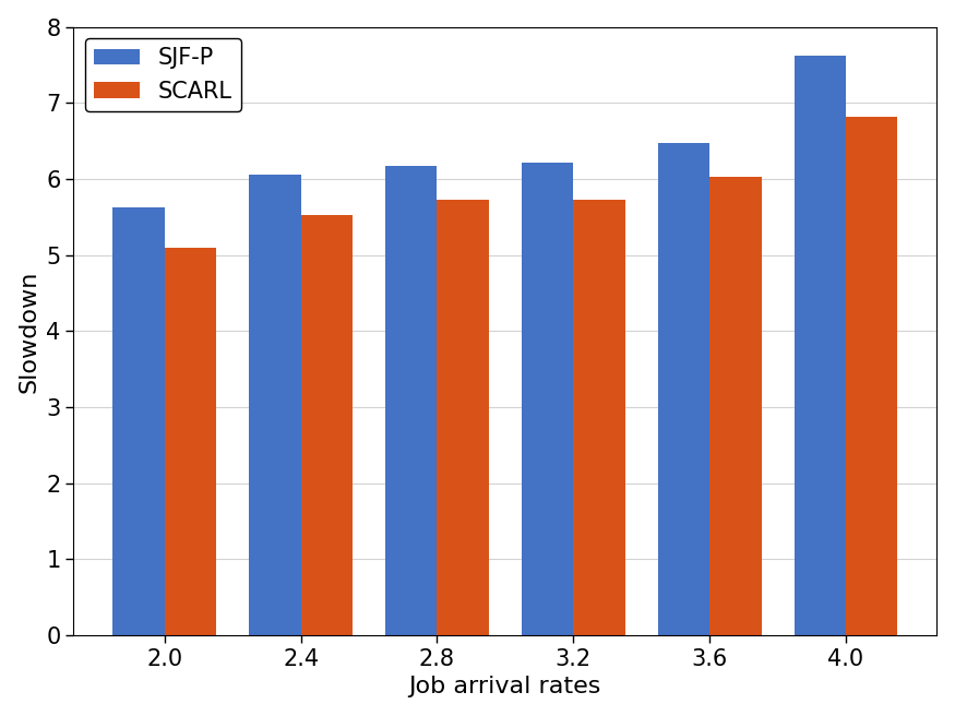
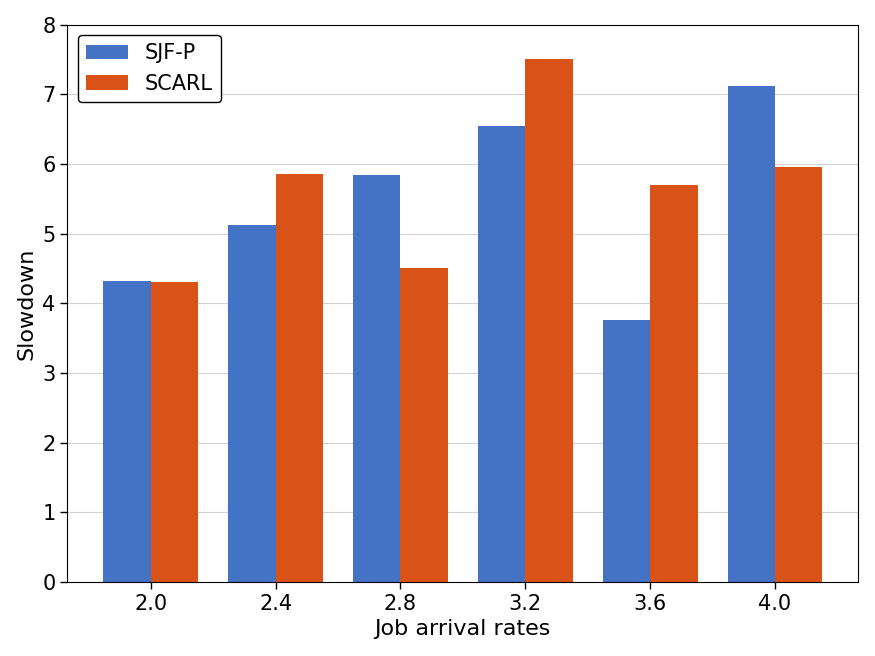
SJF-P/2.0: 5.63 -> 4.32
SCARL/2.0: 5.10 -> 4.30
SJF-P/2.4: 6.06 -> 5.12
SCARL/2.4: 5.53 -> 5.86
SJF-P/2.8: 6.17 -> 5.84
SCARL/2.8: 5.73 -> 4.50
SJF-P/3.2: 6.22 -> 6.54
SCARL/3.2: 5.72 -> 7.50
SJF-P/3.6: 6.47 -> 3.76
SCARL/3.6: 6.03 -> 5.70
SJF-P/4.0: 7.62 -> 7.12
SCARL/4.0: 6.82 -> 5.96
